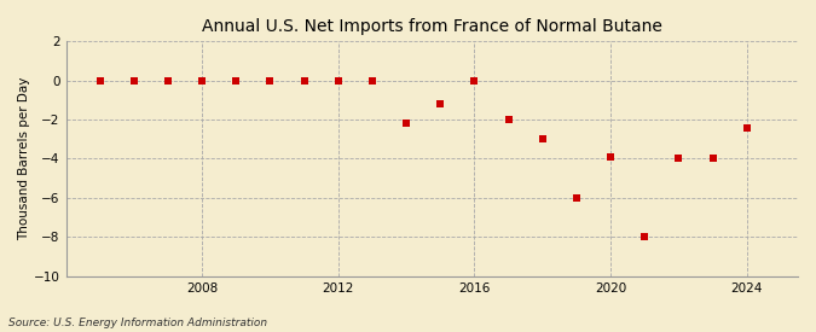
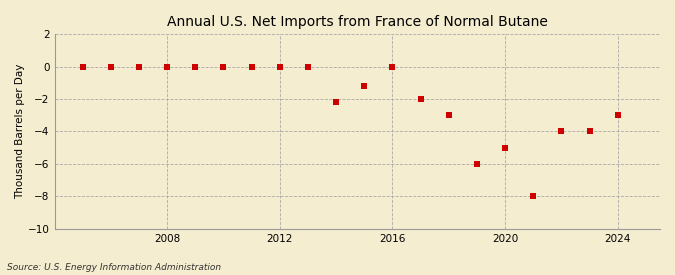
2020: -3.9 -> -5.0
2024: -2.4 -> -3.0
